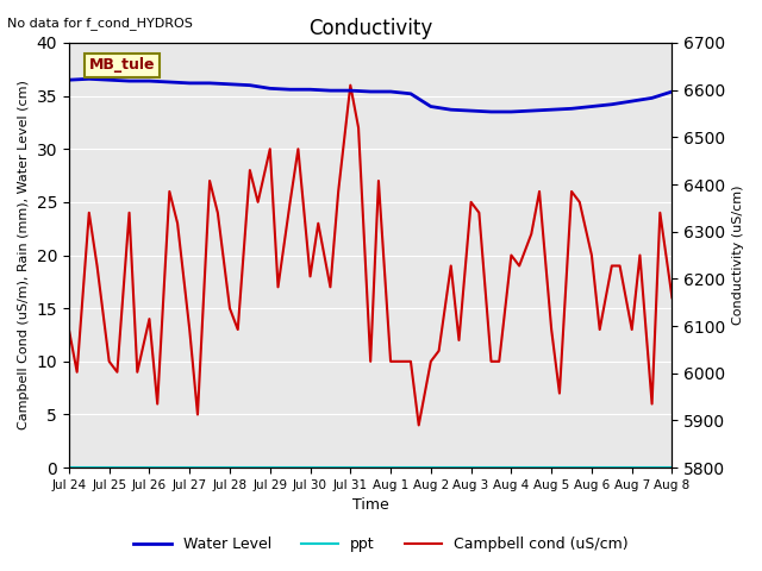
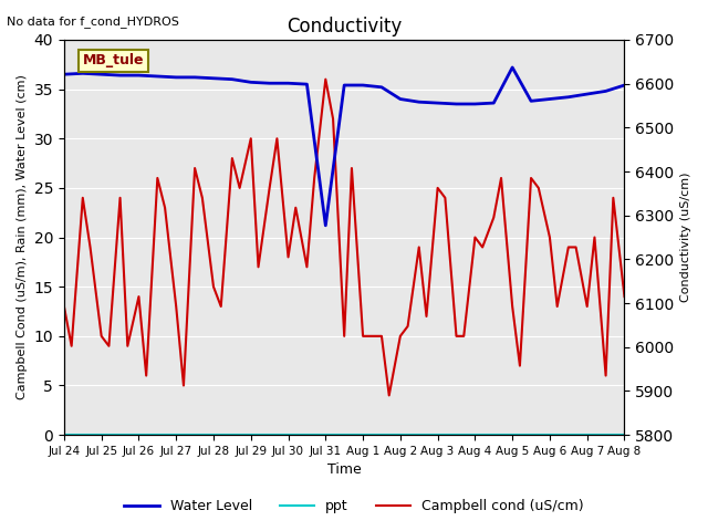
Water Level/Jul 31: 35.5 -> 21.2
Water Level/Aug 5: 33.7 -> 37.2
Campbell cond (uS/cm)/Aug 8: 16 -> 14
